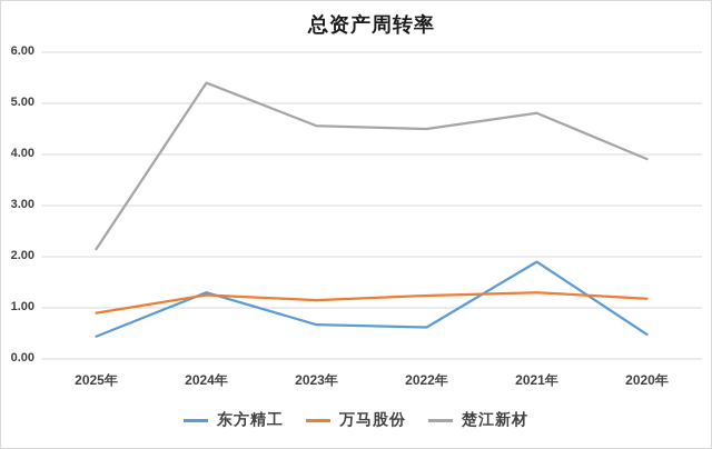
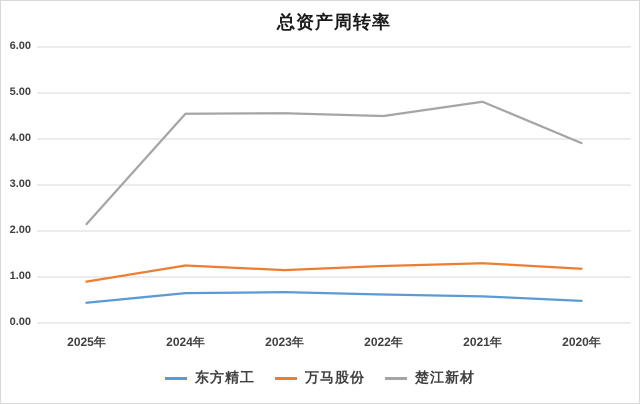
东方精工/2024年: 1.3 -> 0.7
楚江新材/2024年: 5.4 -> 4.5
东方精工/2021年: 1.9 -> 0.6
